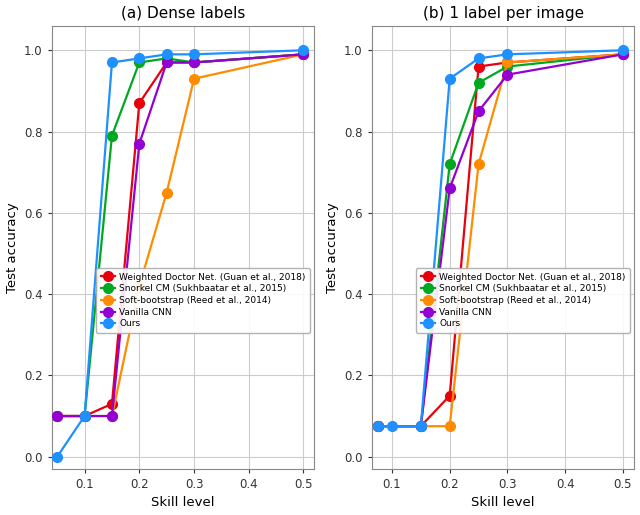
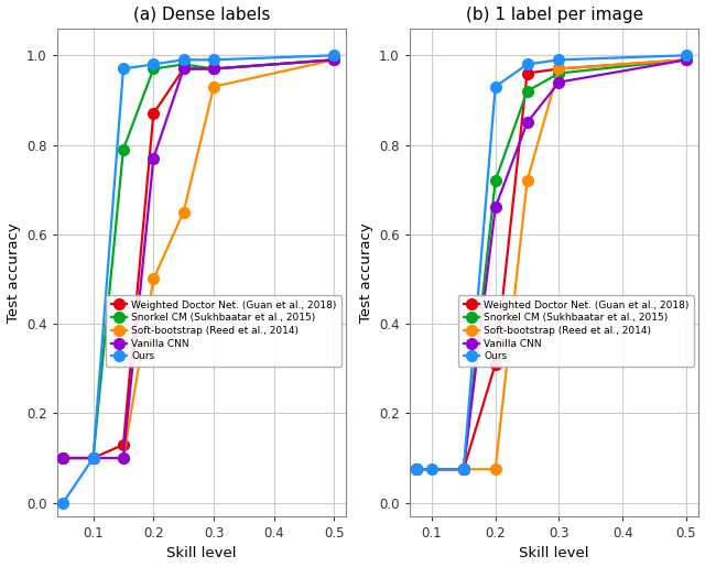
(a) Dense labels/Soft-bootstrap (Reed et al., 2014)/0.2: 0.42 -> 0.50
(b) 1 label per image/Weighted Doctor Net. (Guan et al., 2018)/0.2: 0.150 -> 0.310
